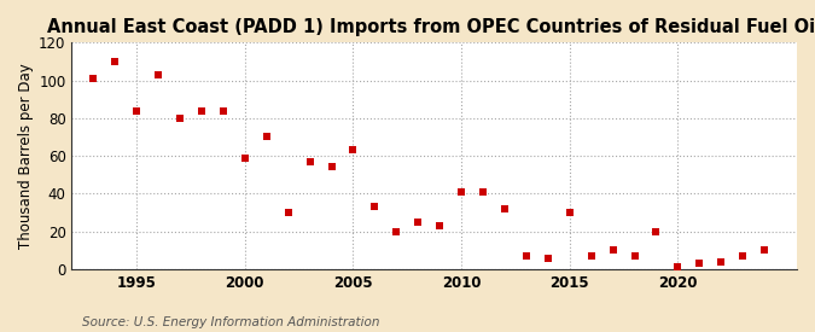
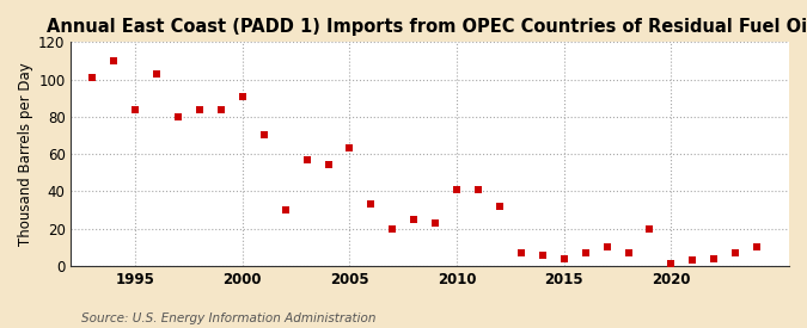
2000: 59 -> 91
2015: 30 -> 4
